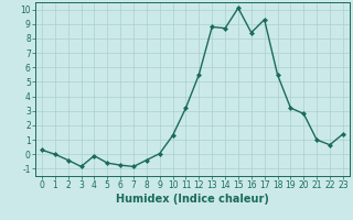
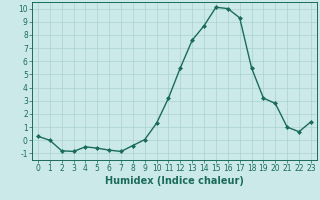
2: -0.4 -> -0.8
4: -0.1 -> -0.5
13: 8.8 -> 7.6
16: 8.4 -> 10.0
